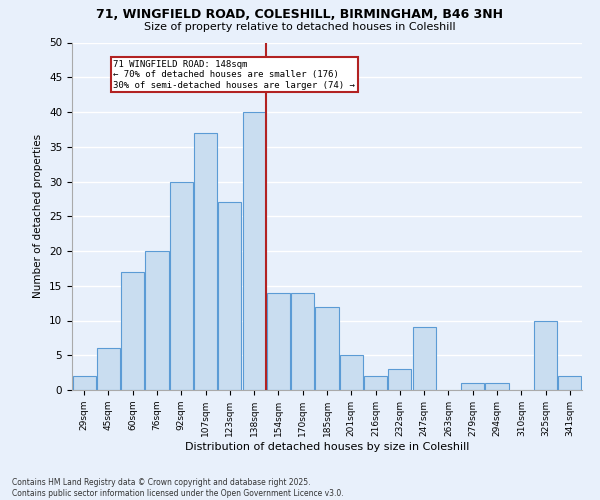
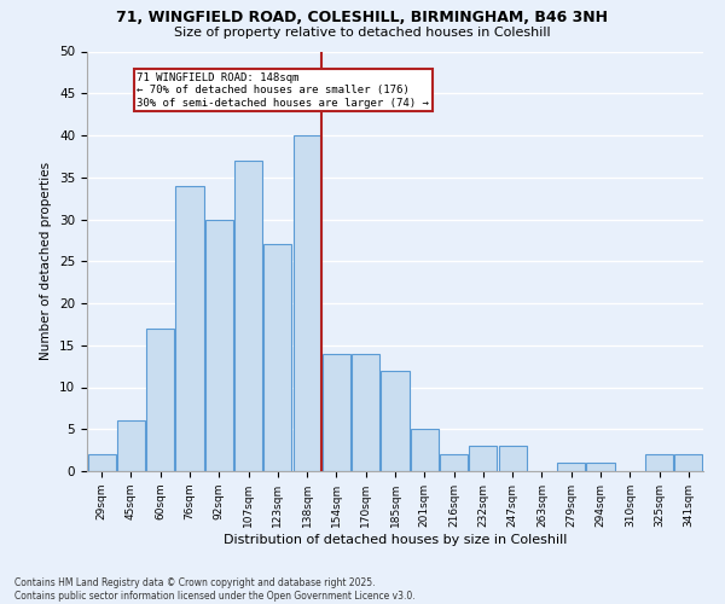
76sqm: 20 -> 34
247sqm: 9 -> 3
325sqm: 10 -> 2
